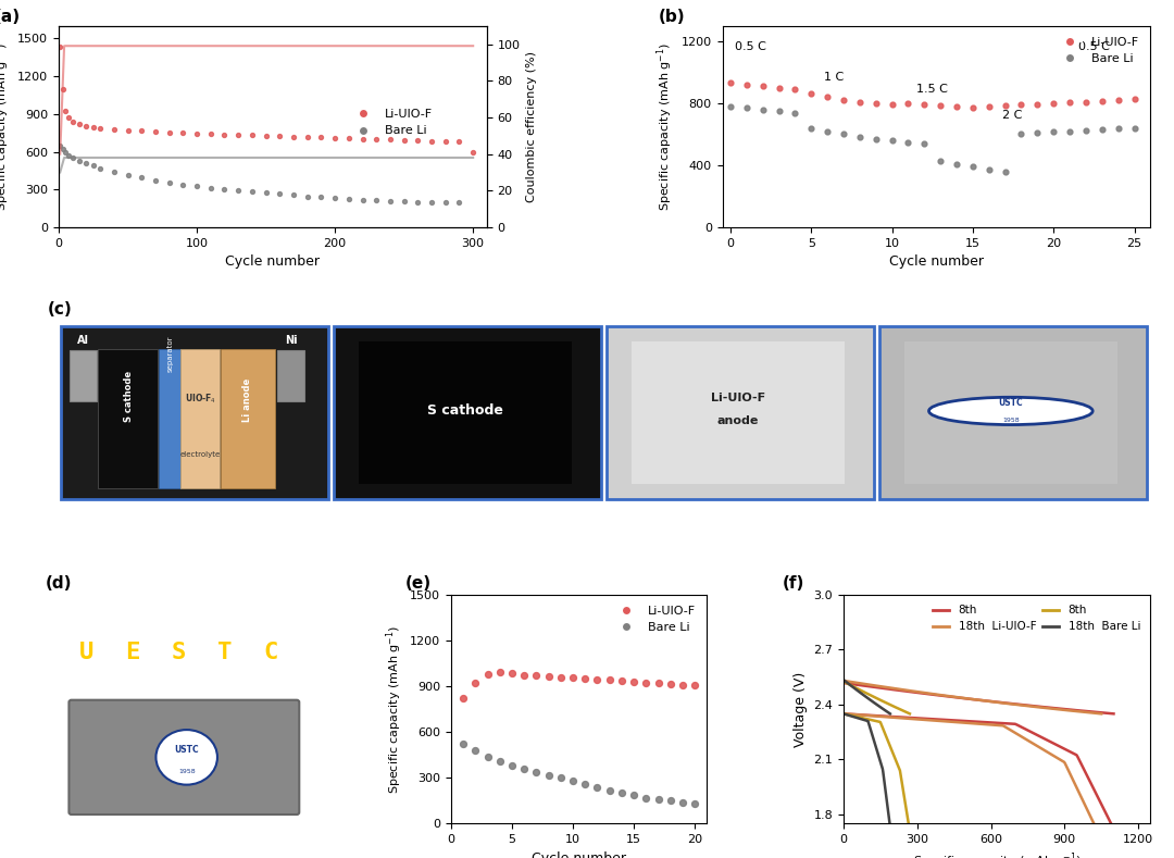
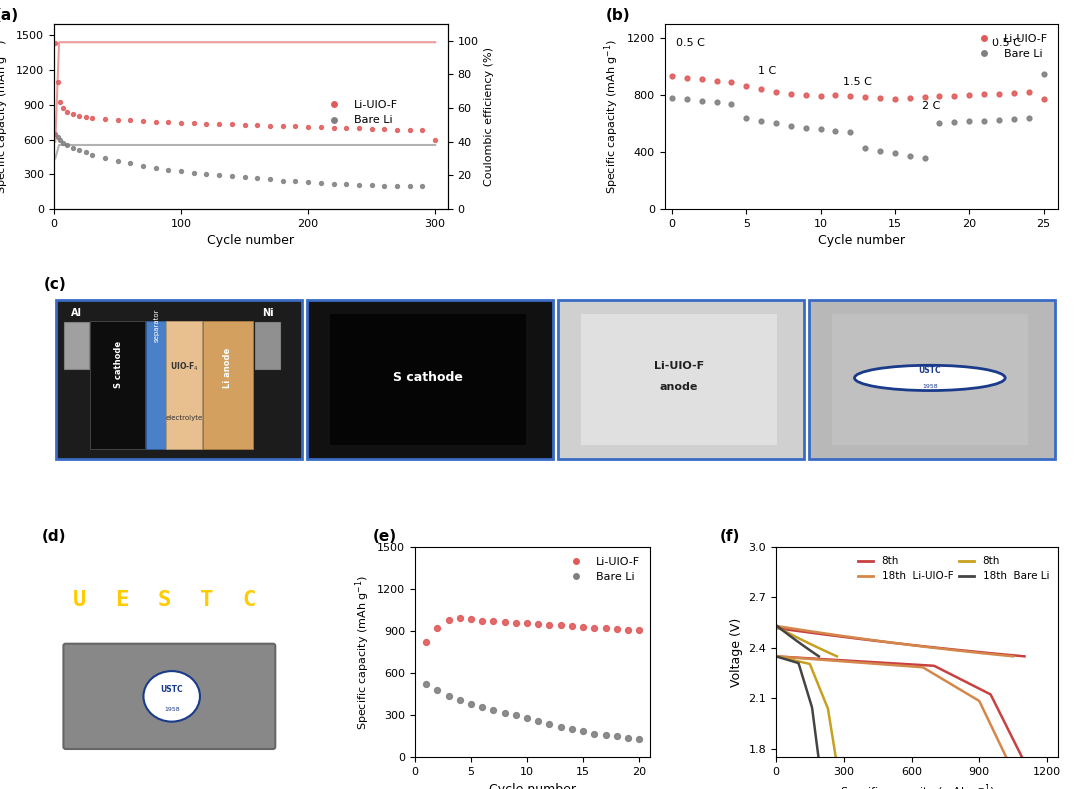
Li-UIO-F/25: 820 -> 770
Bare Li/25: 640 -> 950
